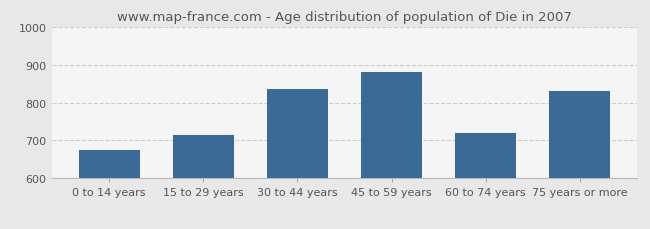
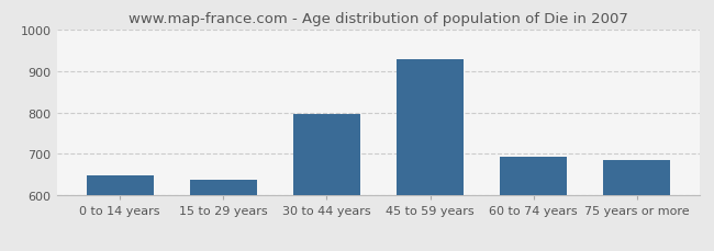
0 to 14 years: 675 -> 648
15 to 29 years: 715 -> 638
30 to 44 years: 835 -> 797
45 to 59 years: 880 -> 927
60 to 74 years: 720 -> 693
75 years or more: 830 -> 686
